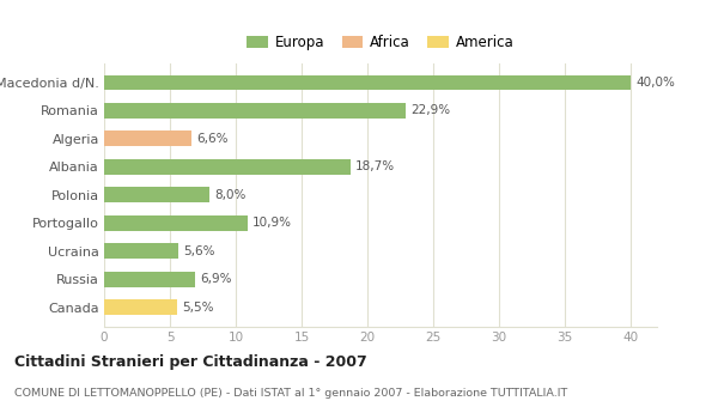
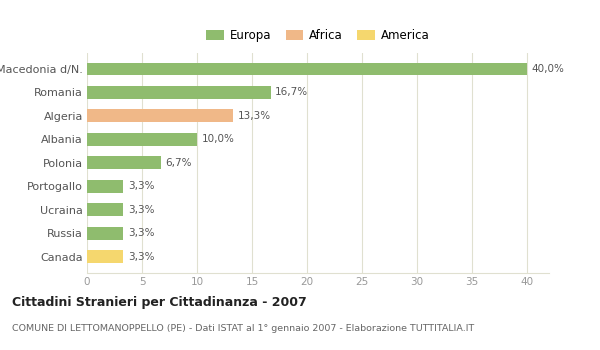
Romania: 22,9% -> 16,7%
Algeria: 6,6% -> 13,3%
Albania: 18,7% -> 10,0%
Polonia: 8,0% -> 6,7%
Portogallo: 10,9% -> 3,3%
Ucraina: 5,6% -> 3,3%
Russia: 6,9% -> 3,3%
Canada: 5,5% -> 3,3%
